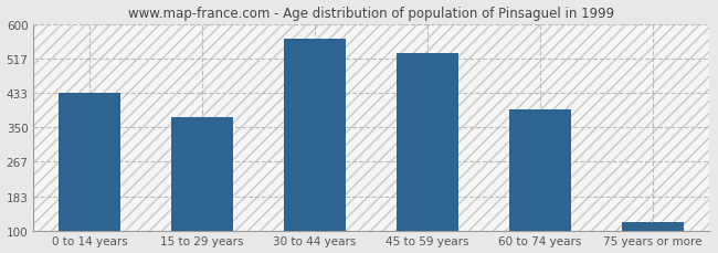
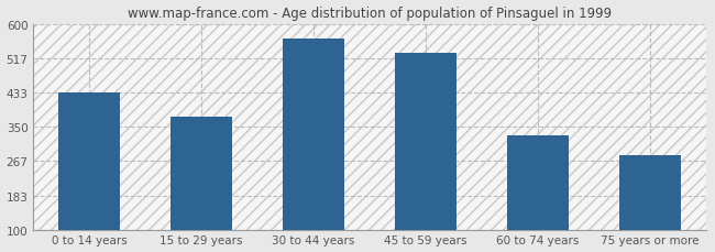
60 to 74 years: 393 -> 330
75 years or more: 120 -> 280
